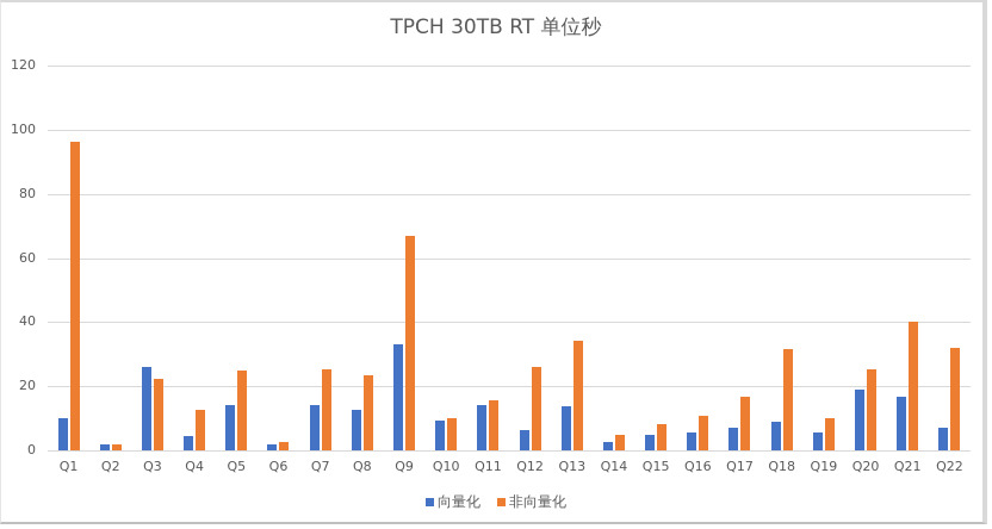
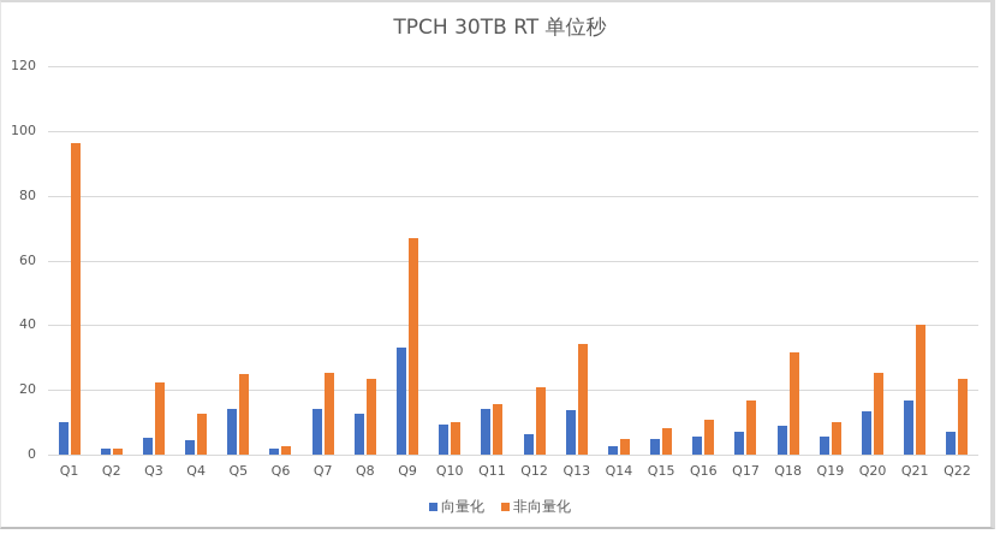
向量化/Q3: 26 -> 5
非向量化/Q12: 26 -> 21
向量化/Q20: 19 -> 13
非向量化/Q22: 32 -> 23
